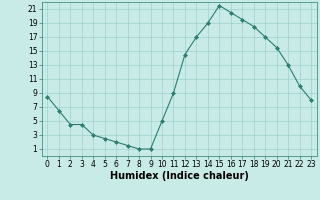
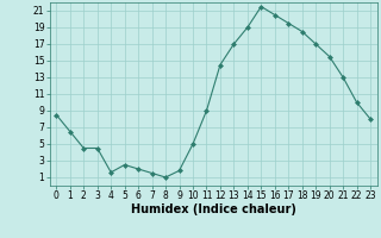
4: 3.0 -> 1.6
9: 1.0 -> 1.8
